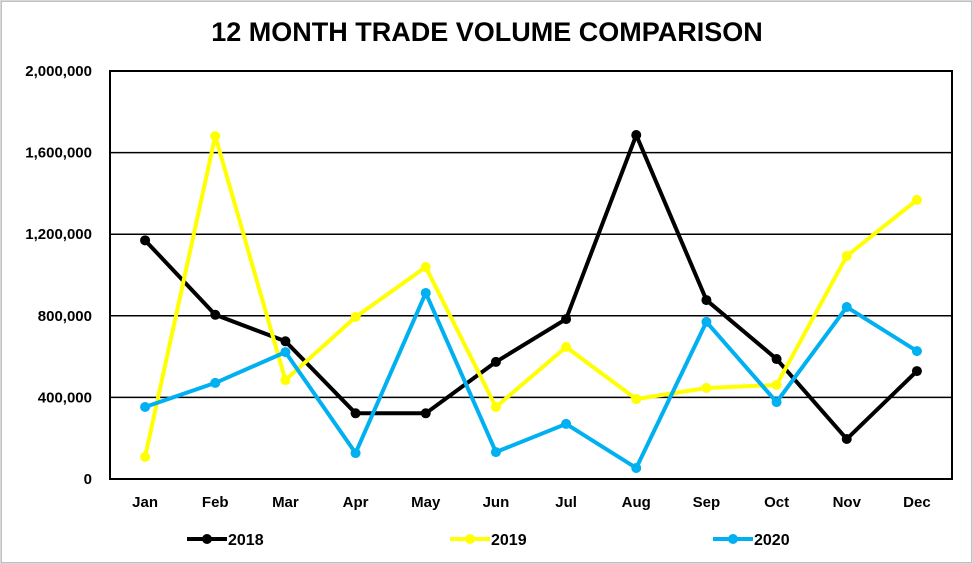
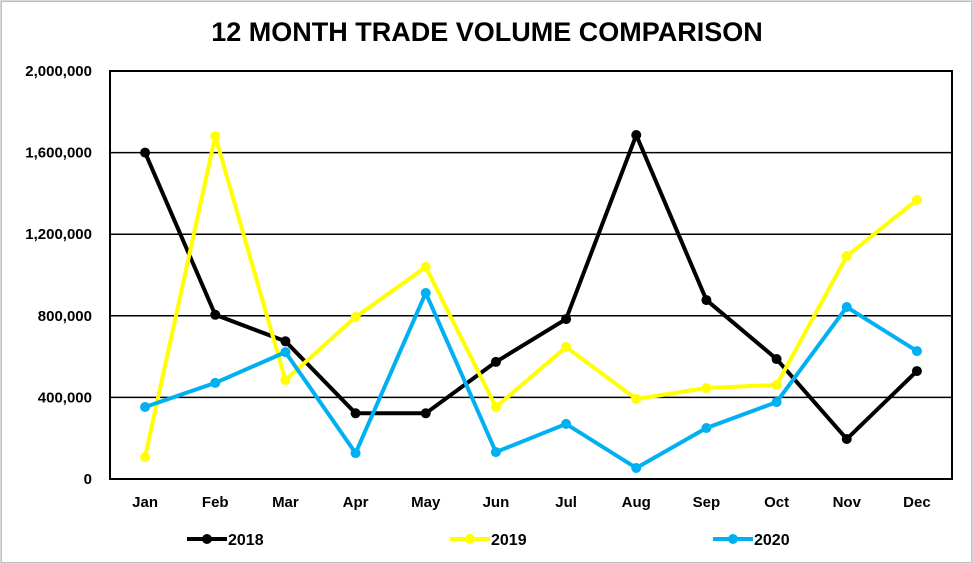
2018/Jan: 1170000 -> 1600000
2020/Sep: 770000 -> 250000
